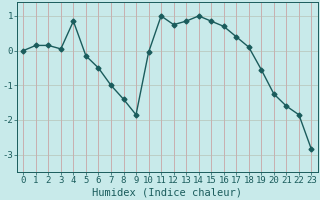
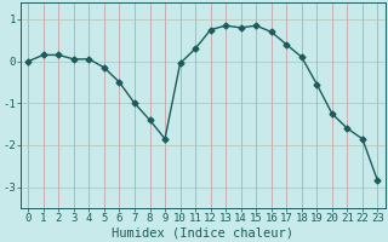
4: 0.85 -> 0.05
11: 1.00 -> 0.30
14: 1.00 -> 0.80
